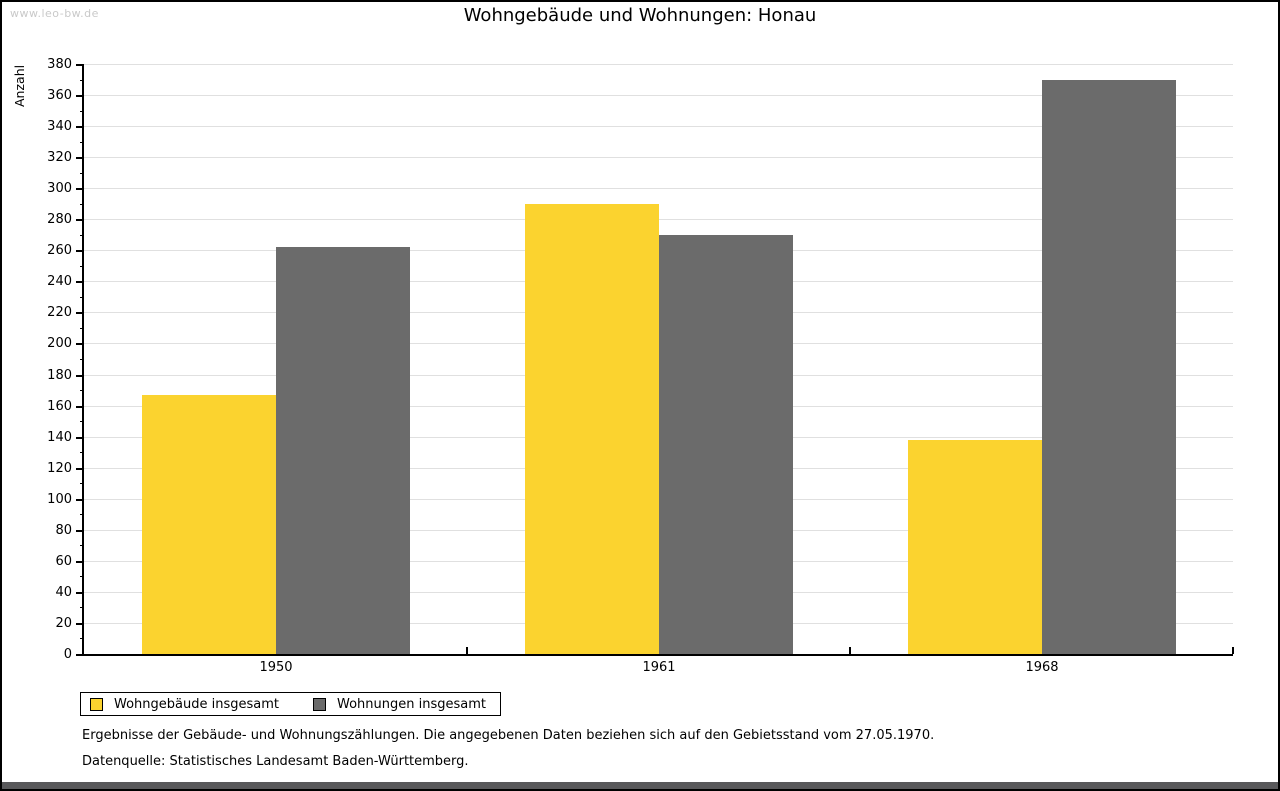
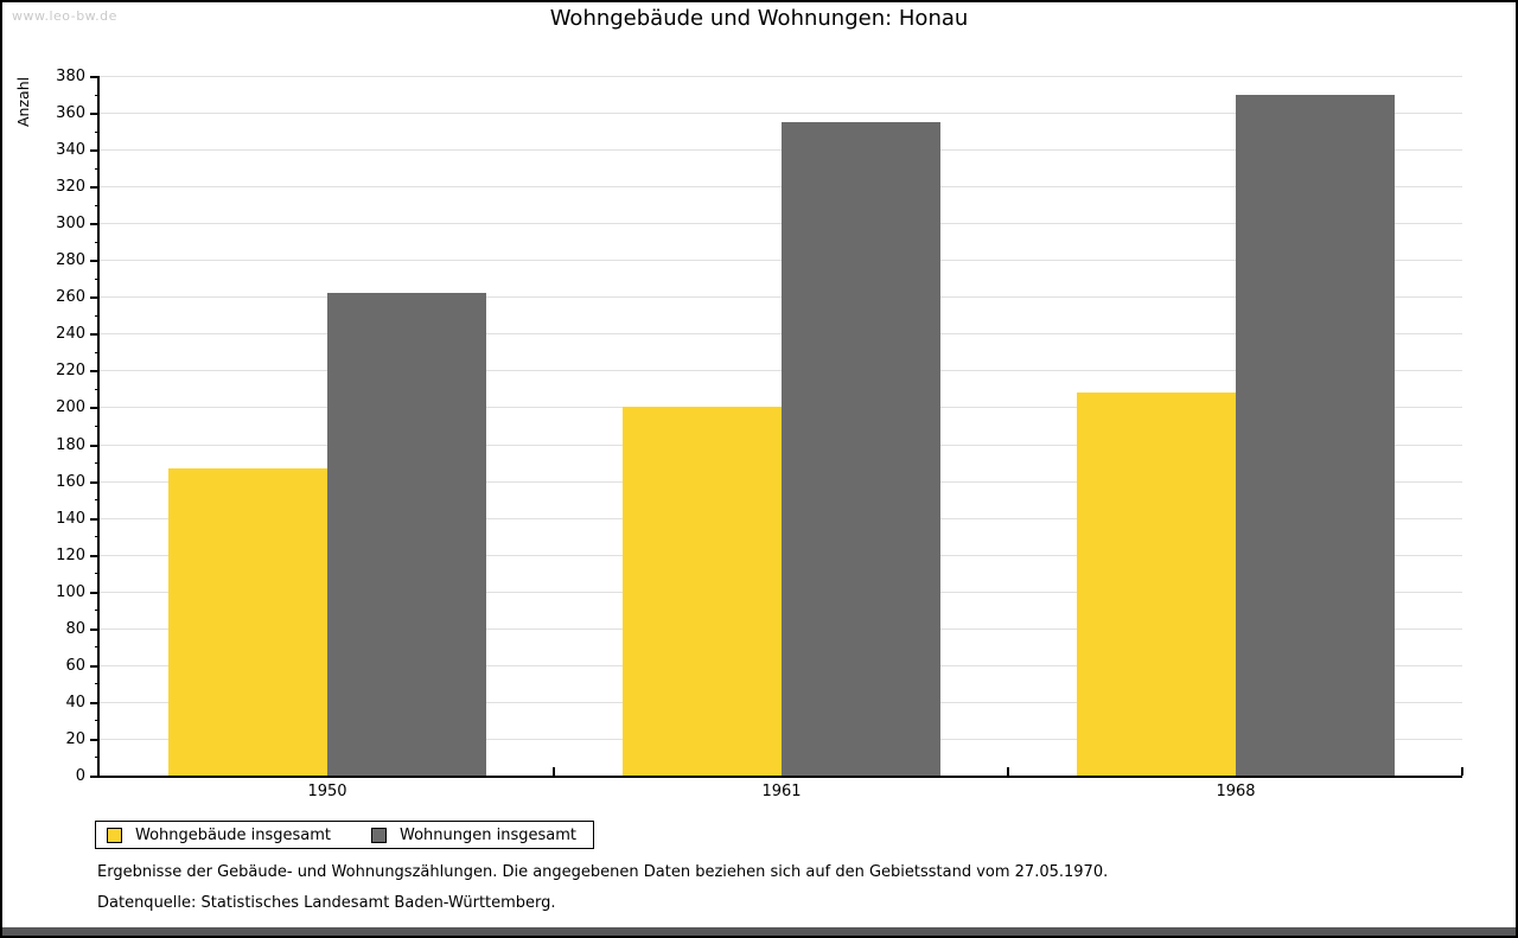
Wohngebäude insgesamt/1961: 290 -> 200
Wohnungen insgesamt/1961: 270 -> 355
Wohngebäude insgesamt/1968: 138 -> 208
